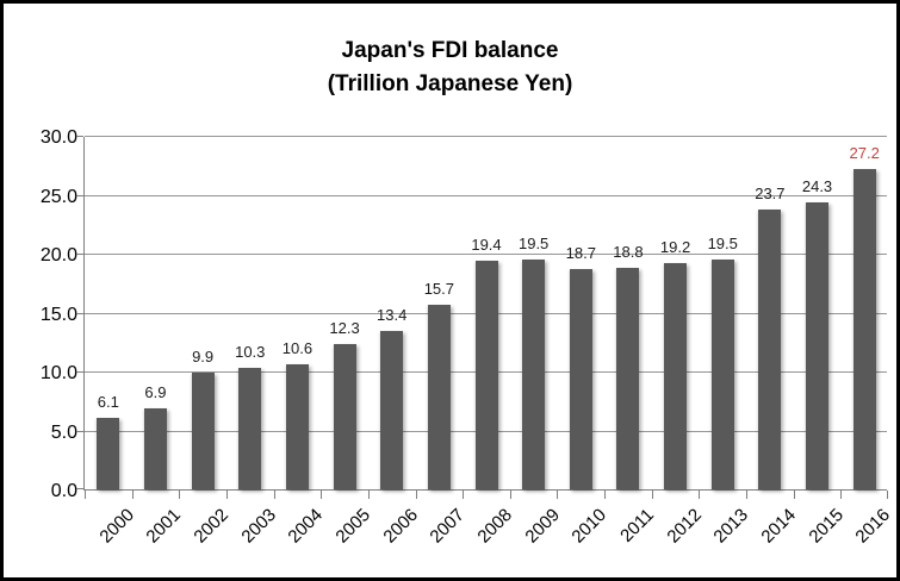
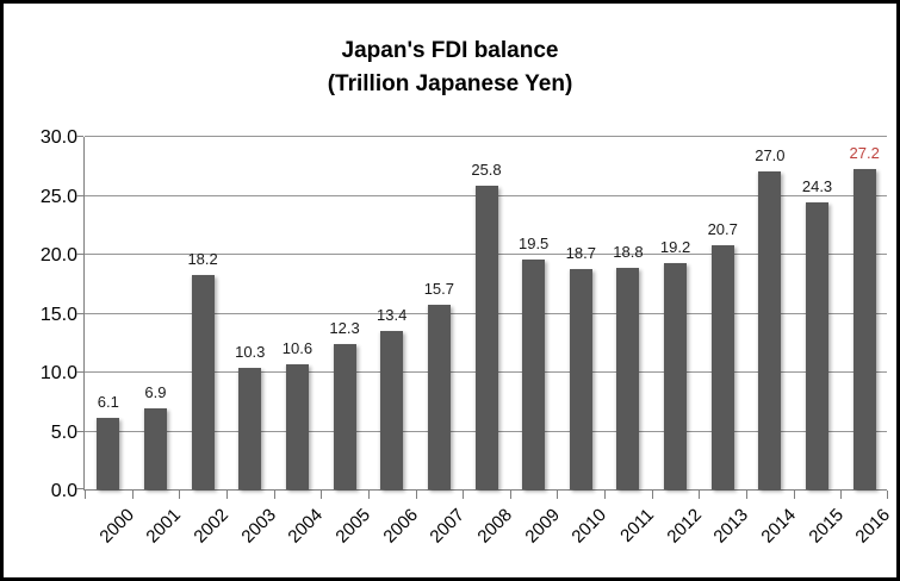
2002: 9.9 -> 18.2
2008: 19.4 -> 25.8
2013: 19.5 -> 20.7
2014: 23.7 -> 27.0
